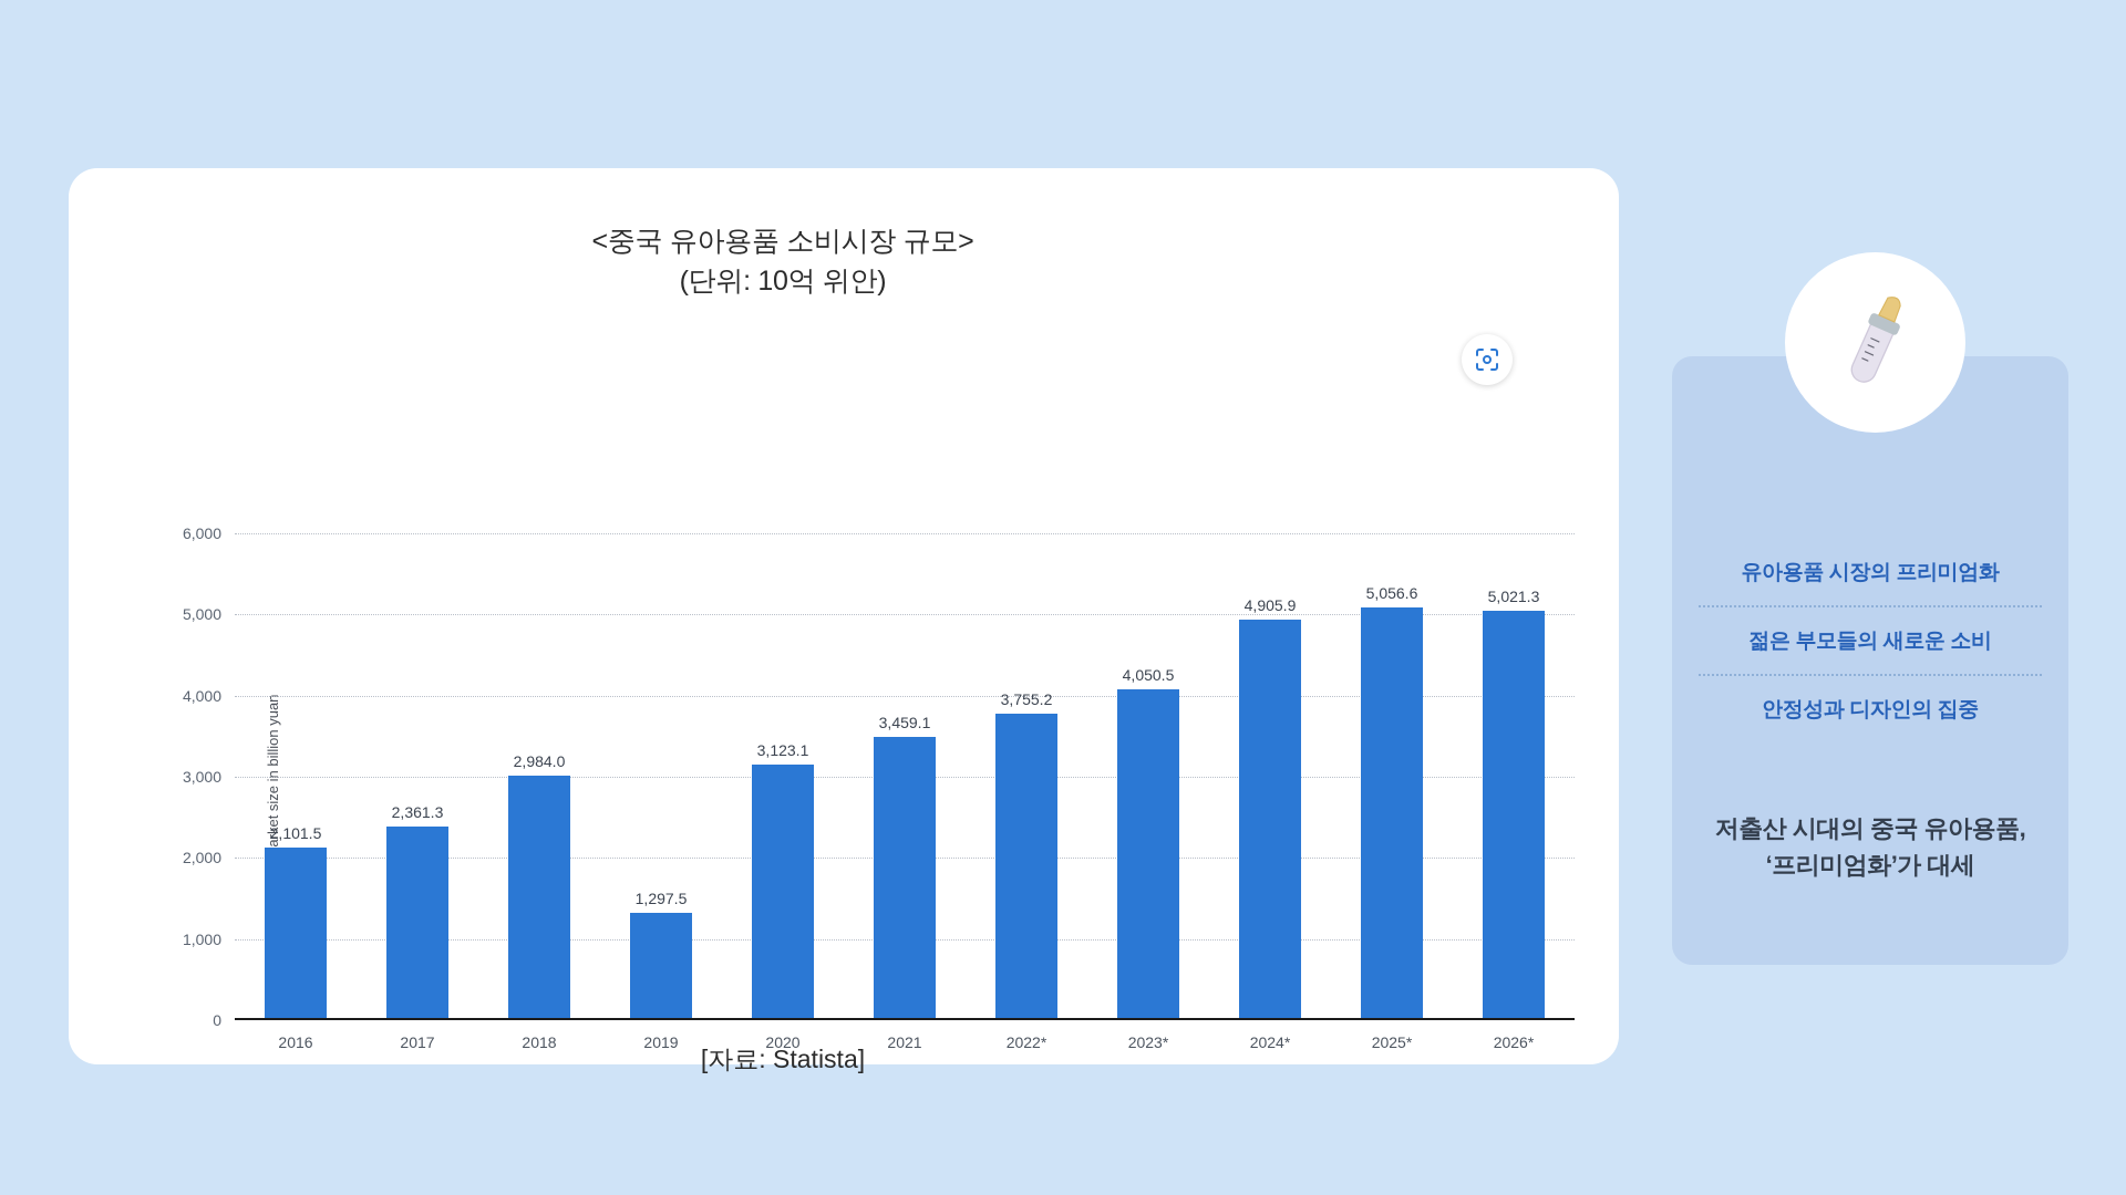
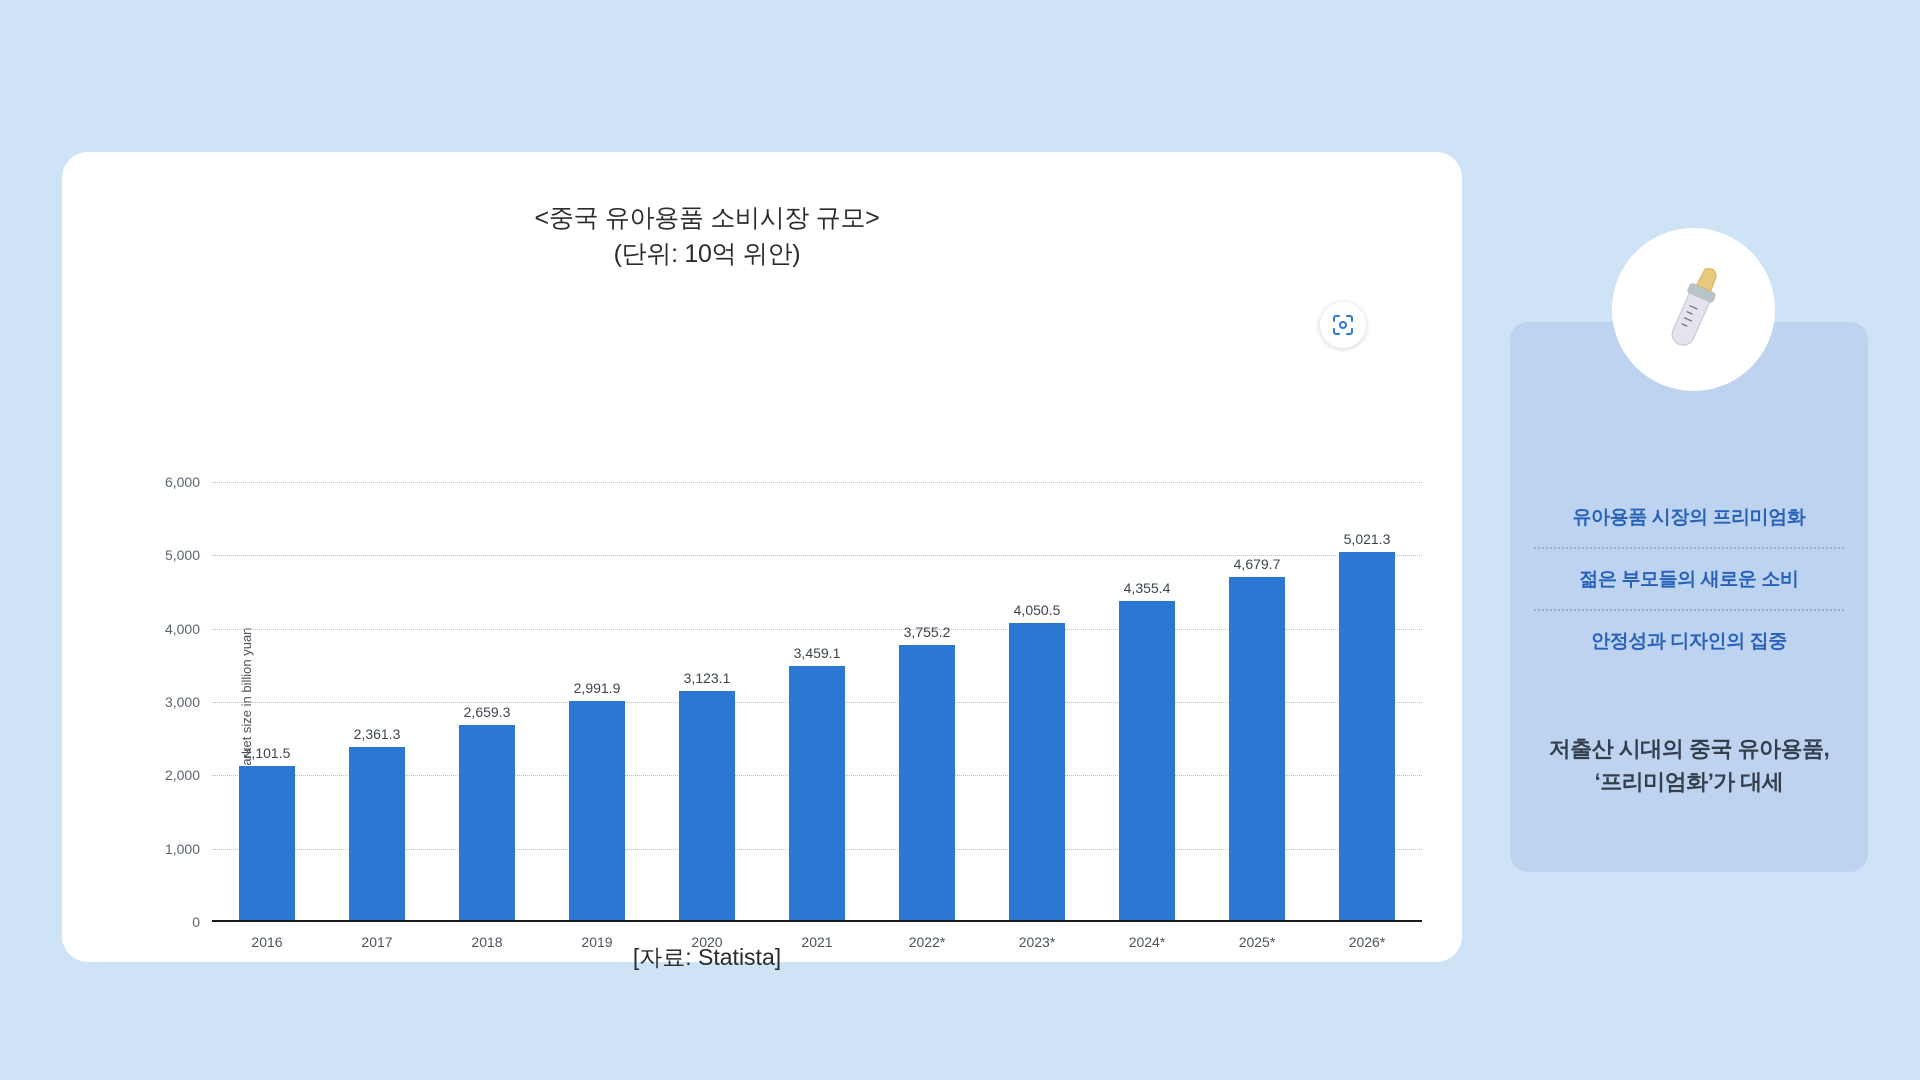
2018: 2,984.0 -> 2,659.3
2019: 1,297.5 -> 2,991.9
2024*: 4,905.9 -> 4,355.4
2025*: 5,056.6 -> 4,679.7
